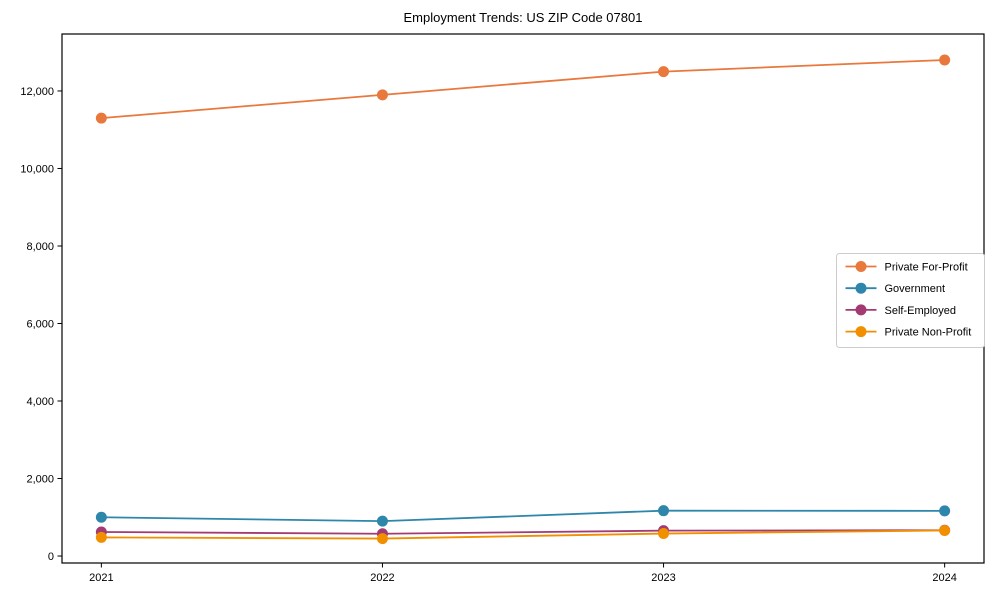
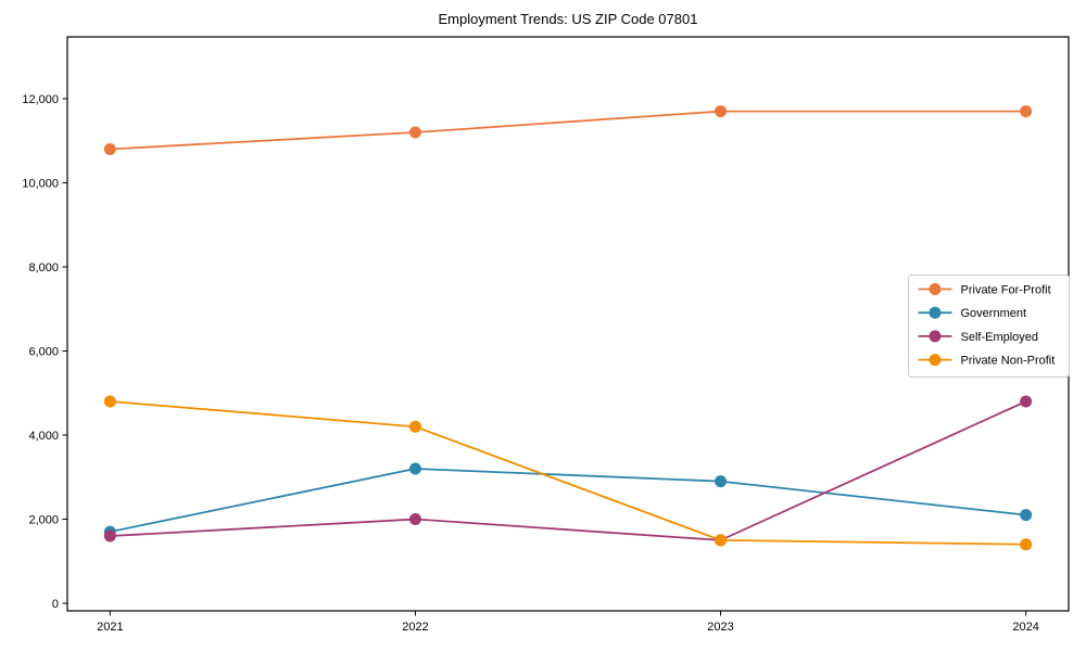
Private For-Profit/2021: 11300 -> 10800
Government/2021: 1000 -> 1700
Self-Employed/2021: 600 -> 1600
Private Non-Profit/2021: 500 -> 4800
Private For-Profit/2022: 11900 -> 11200
Government/2022: 900 -> 3200
Self-Employed/2022: 600 -> 2000
Private Non-Profit/2022: 400 -> 4200
Private For-Profit/2023: 12500 -> 11700
Government/2023: 1200 -> 2900
Self-Employed/2023: 700 -> 1500
Private Non-Profit/2023: 600 -> 1500
Private For-Profit/2024: 12800 -> 11700
Government/2024: 1200 -> 2100
Self-Employed/2024: 700 -> 4800
Private Non-Profit/2024: 700 -> 1400
